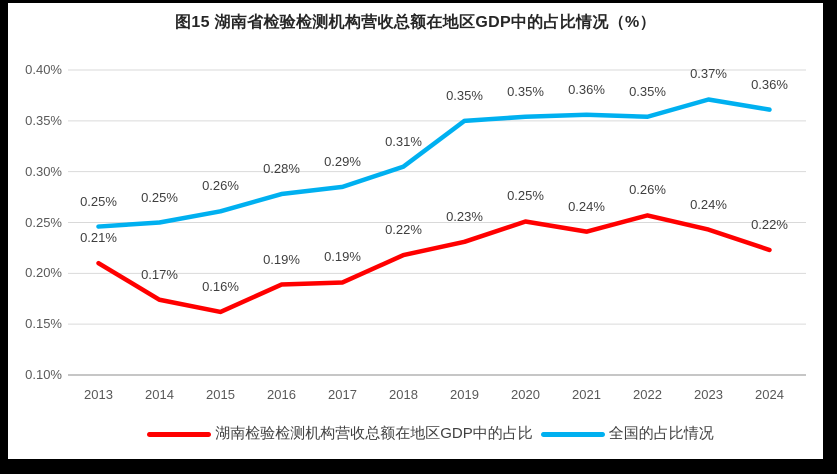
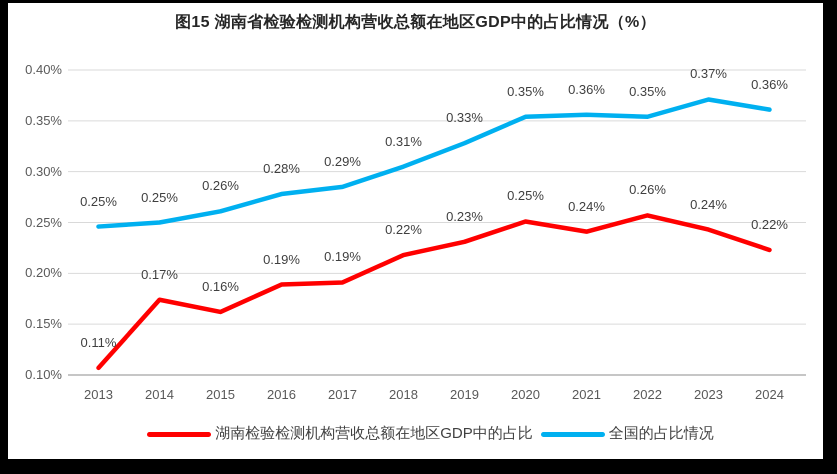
湖南检验检测机构营收总额在地区GDP中的占比/2013: 0.21% -> 0.11%
全国的占比情况/2019: 0.35% -> 0.33%
